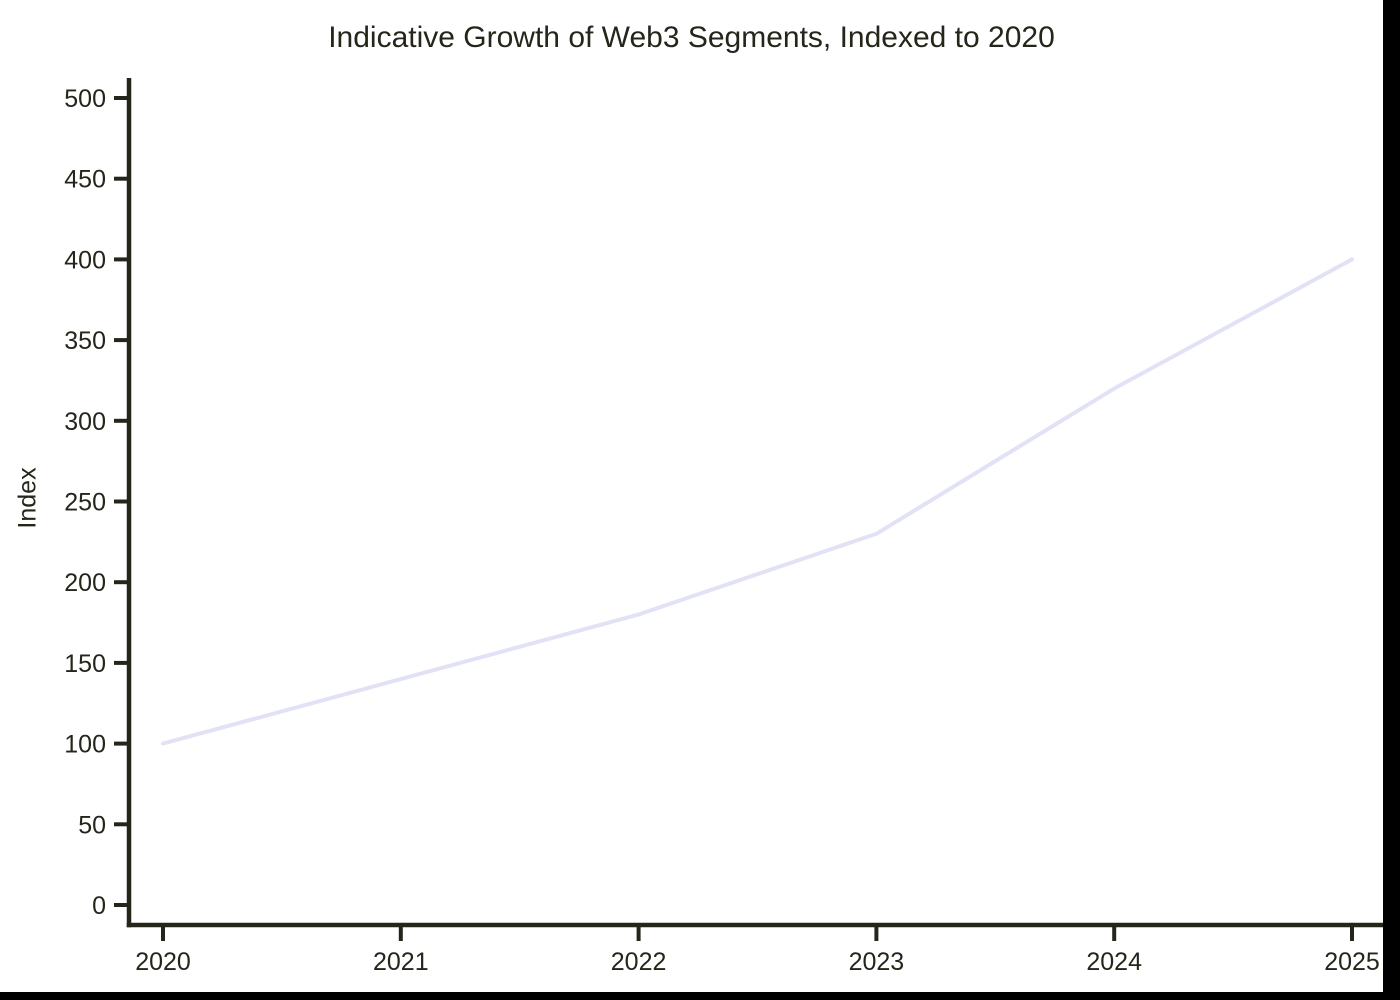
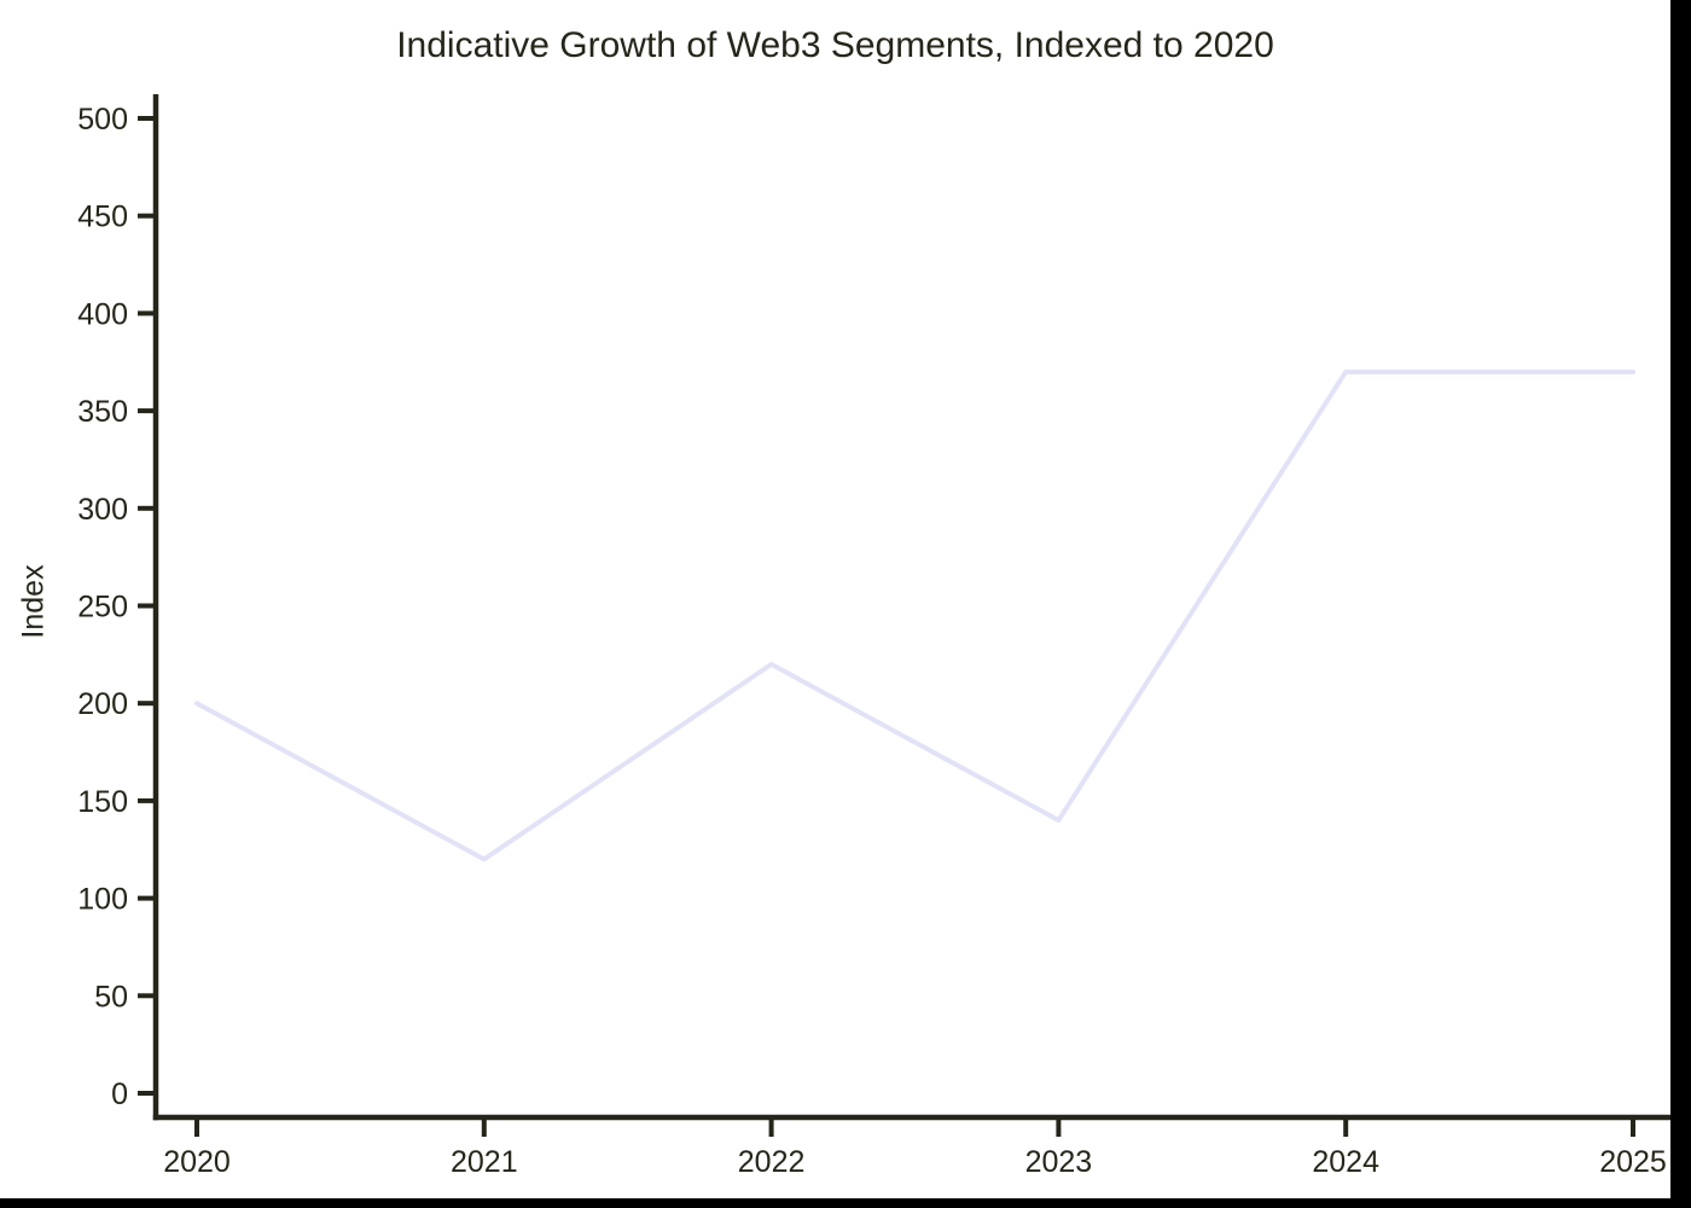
2020: 100 -> 200
2021: 140 -> 120
2022: 180 -> 220
2023: 230 -> 140
2024: 320 -> 370
2025: 400 -> 370
